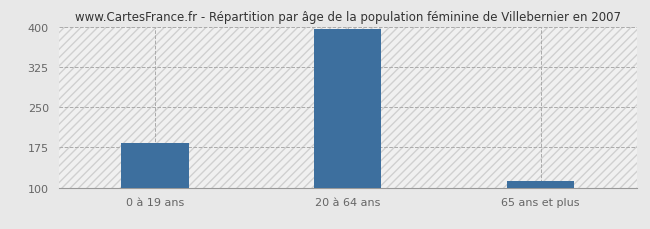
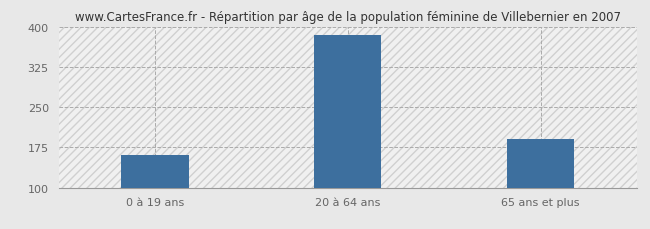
0 à 19 ans: 183 -> 160
20 à 64 ans: 396 -> 384
65 ans et plus: 113 -> 190
